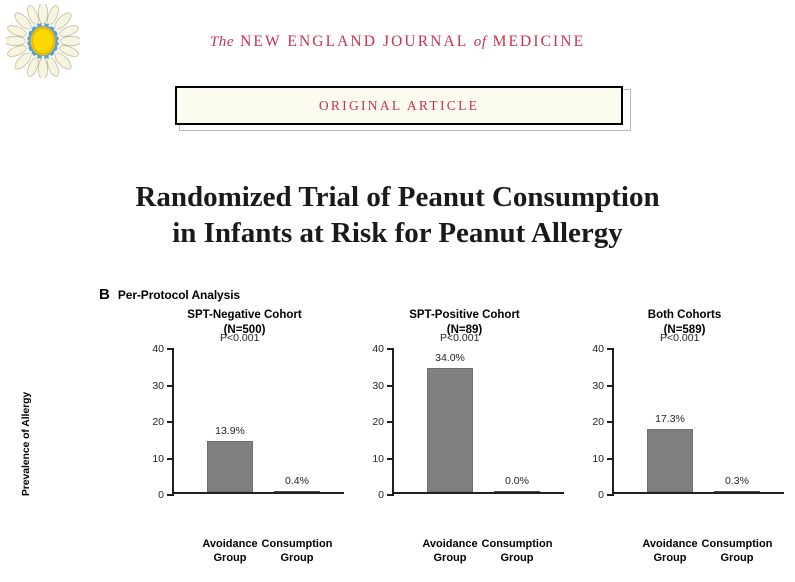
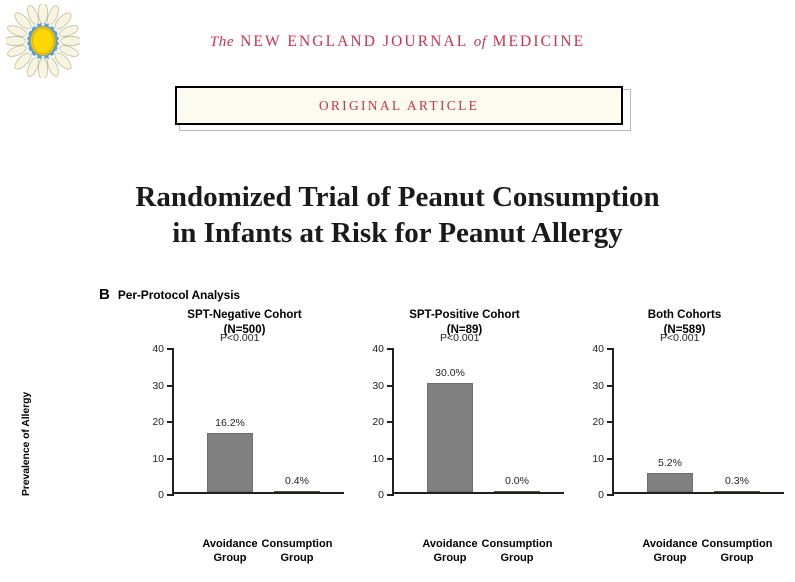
SPT-Negative Cohort/Avoidance Group: 13.9% -> 16.2%
SPT-Positive Cohort/Avoidance Group: 34.0% -> 30.0%
Both Cohorts/Avoidance Group: 17.3% -> 5.2%
